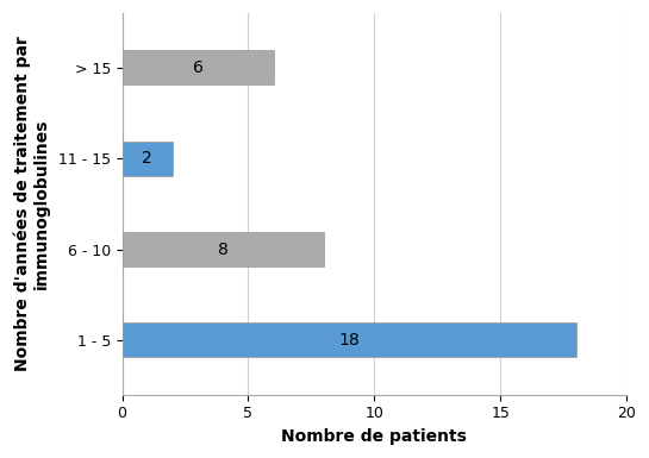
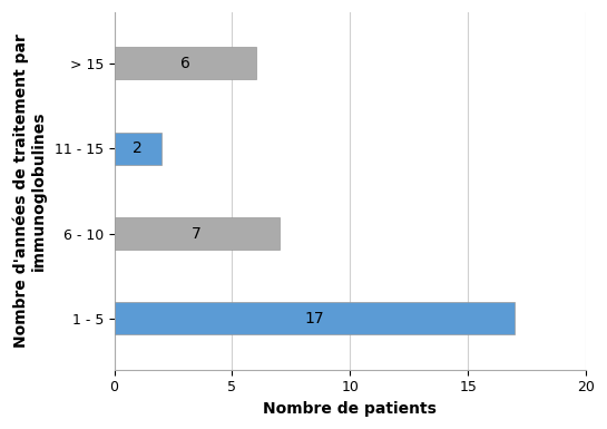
6 - 10: 8 -> 7
1 - 5: 18 -> 17
